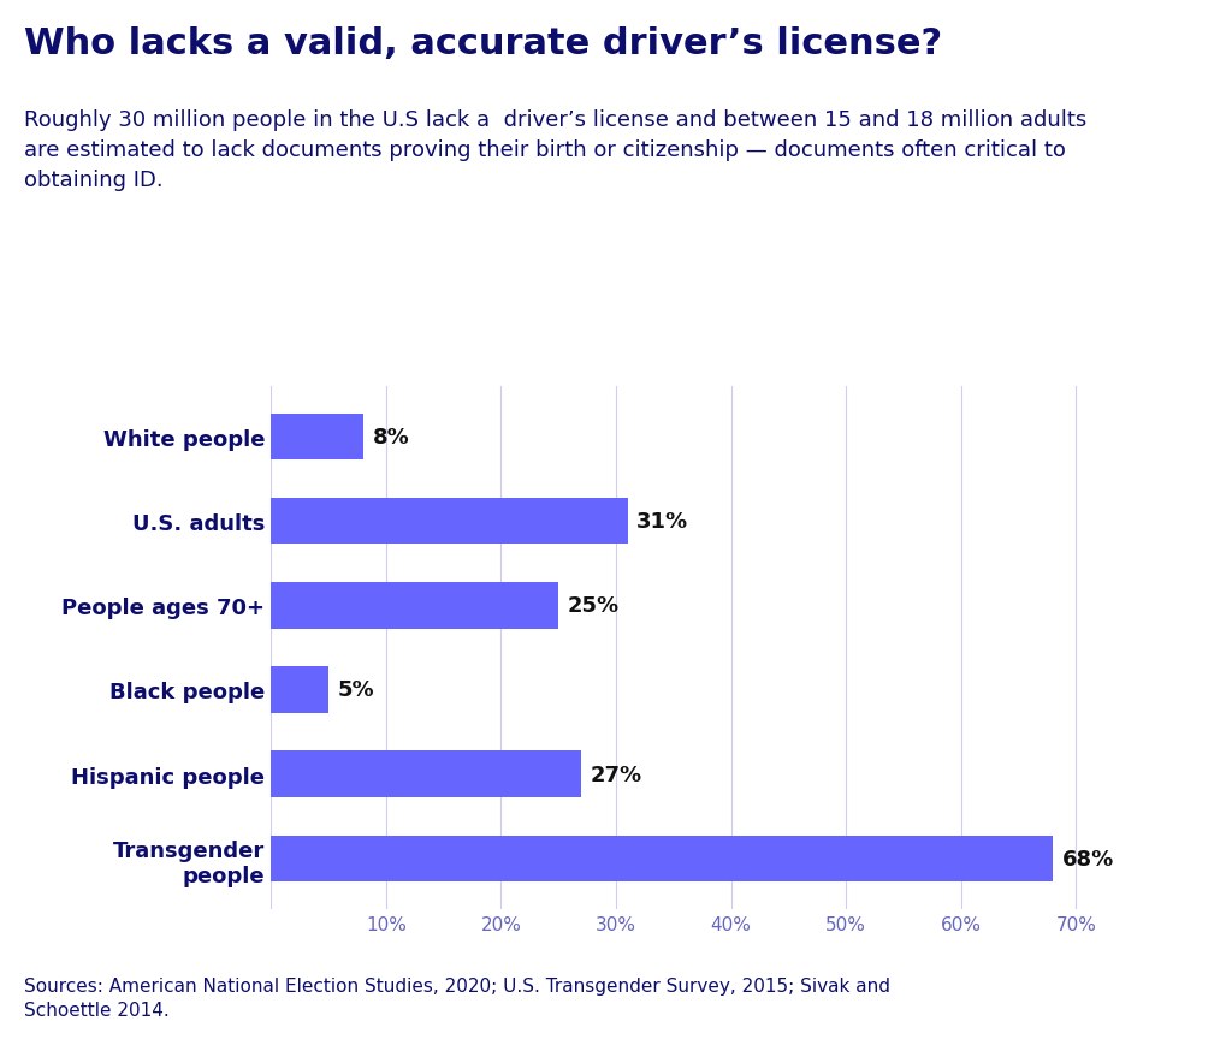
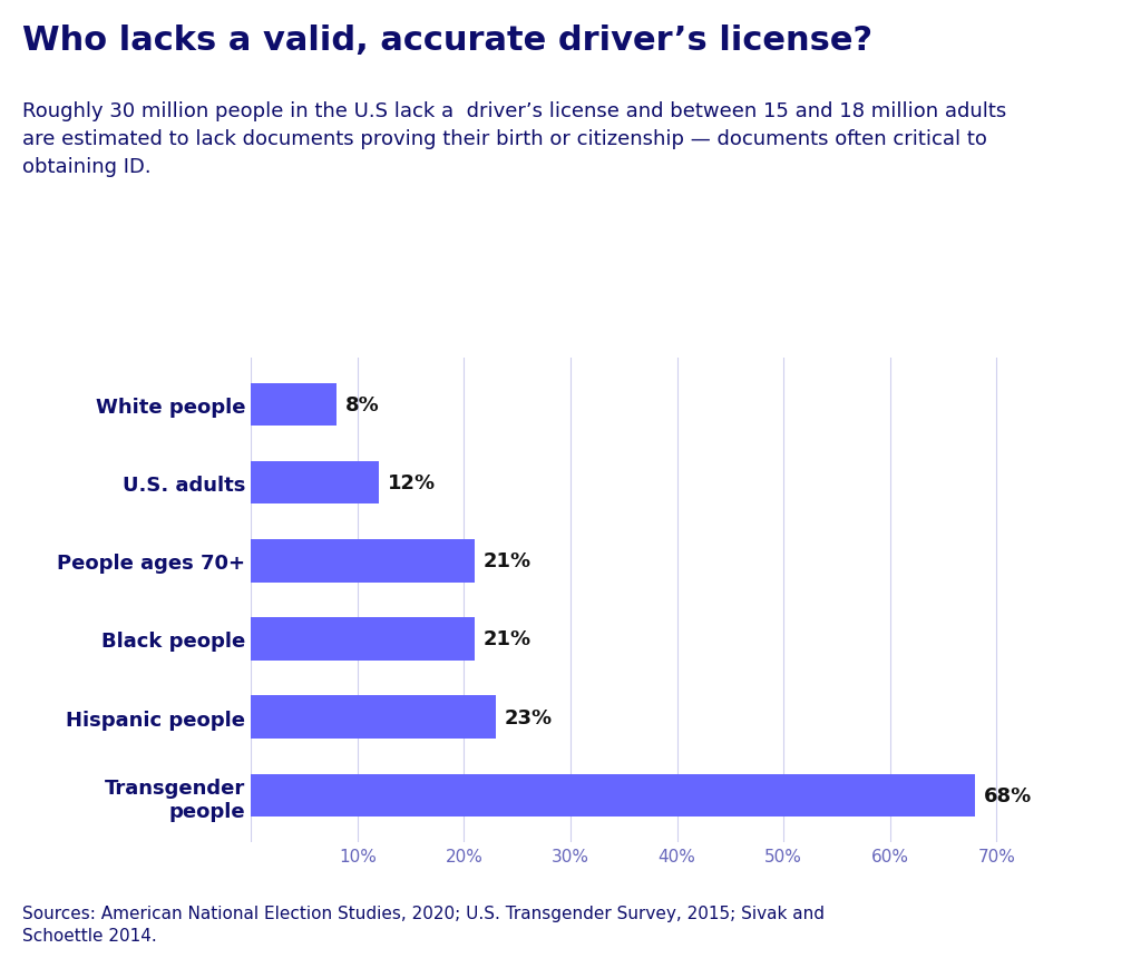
U.S. adults: 31% -> 12%
People ages 70+: 25% -> 21%
Black people: 5% -> 21%
Hispanic people: 27% -> 23%
